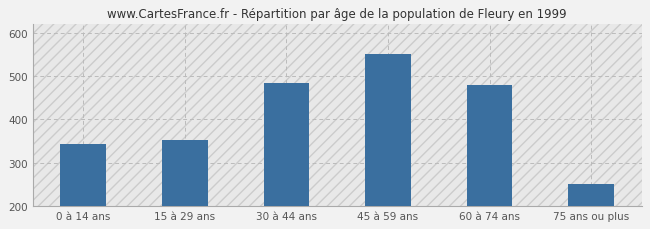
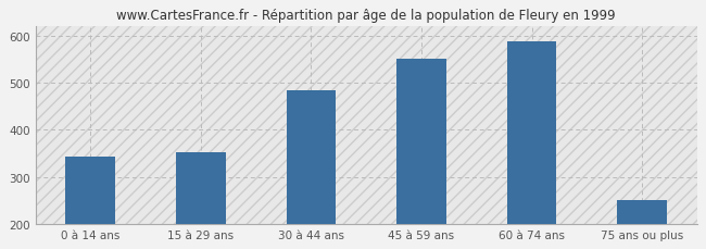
60 à 74 ans: 480 -> 588
